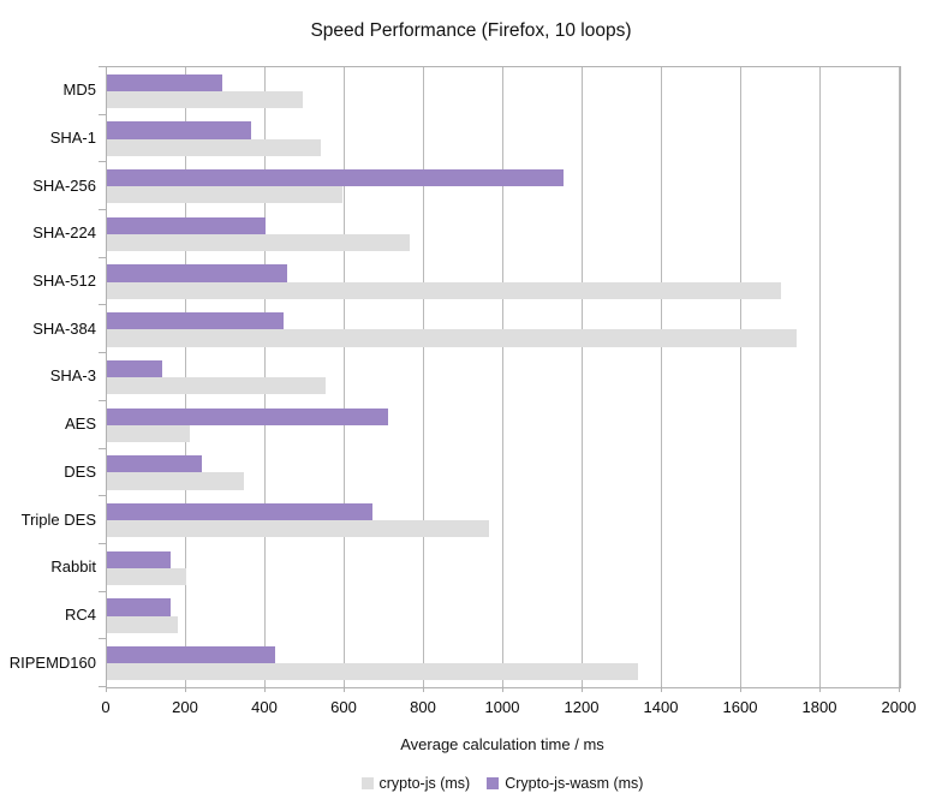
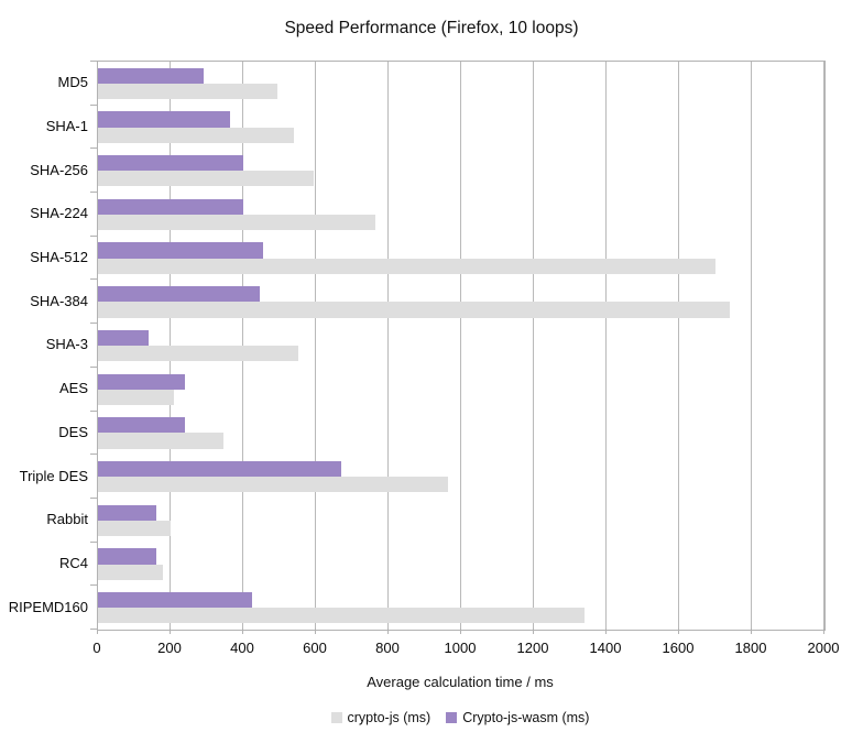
Crypto-js-wasm (ms)/SHA-256: 1150 -> 400
Crypto-js-wasm (ms)/AES: 710 -> 240
